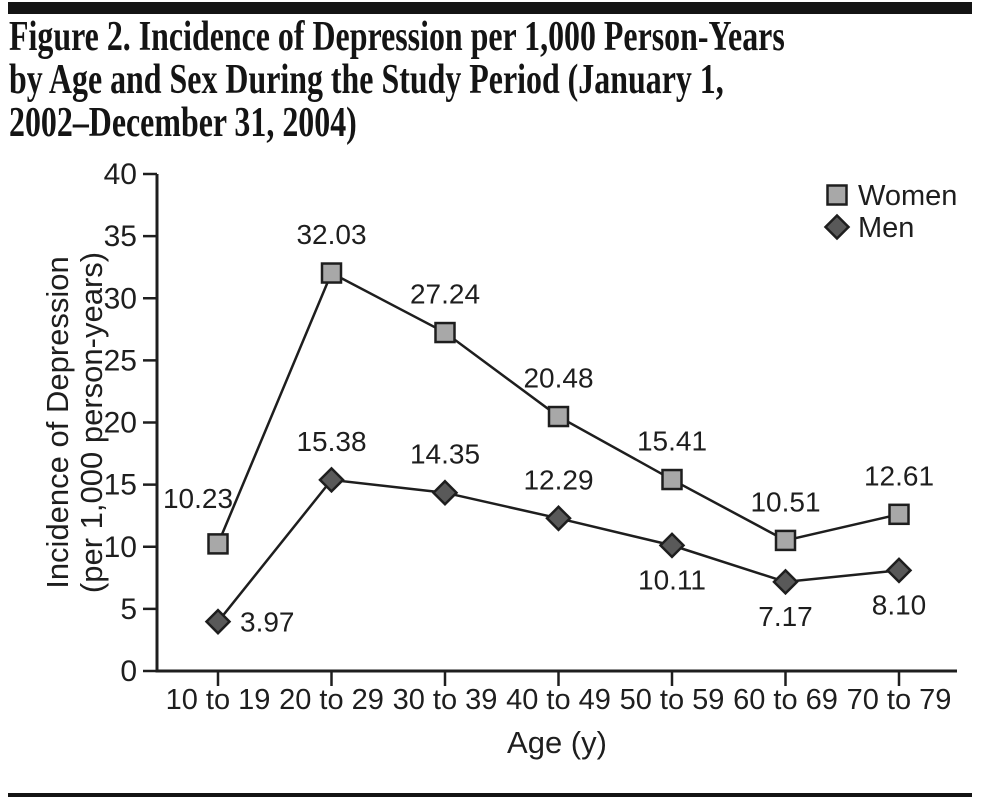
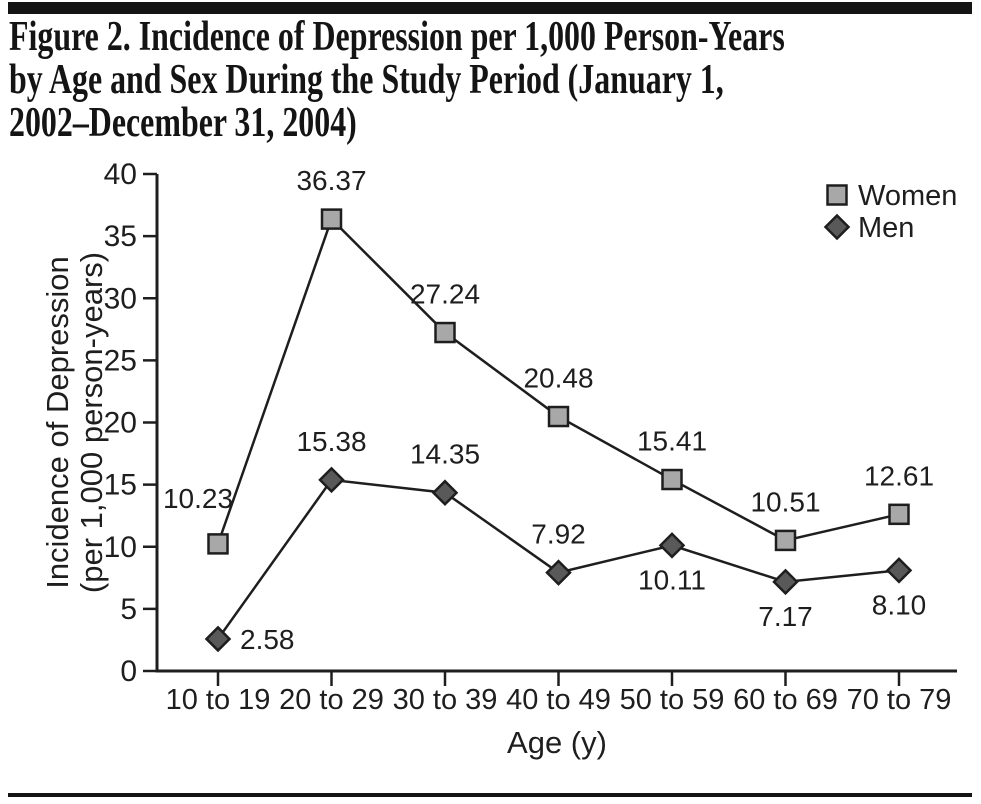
Men/10 to 19: 3.97 -> 2.58
Women/20 to 29: 32.03 -> 36.37
Men/40 to 49: 12.29 -> 7.92
